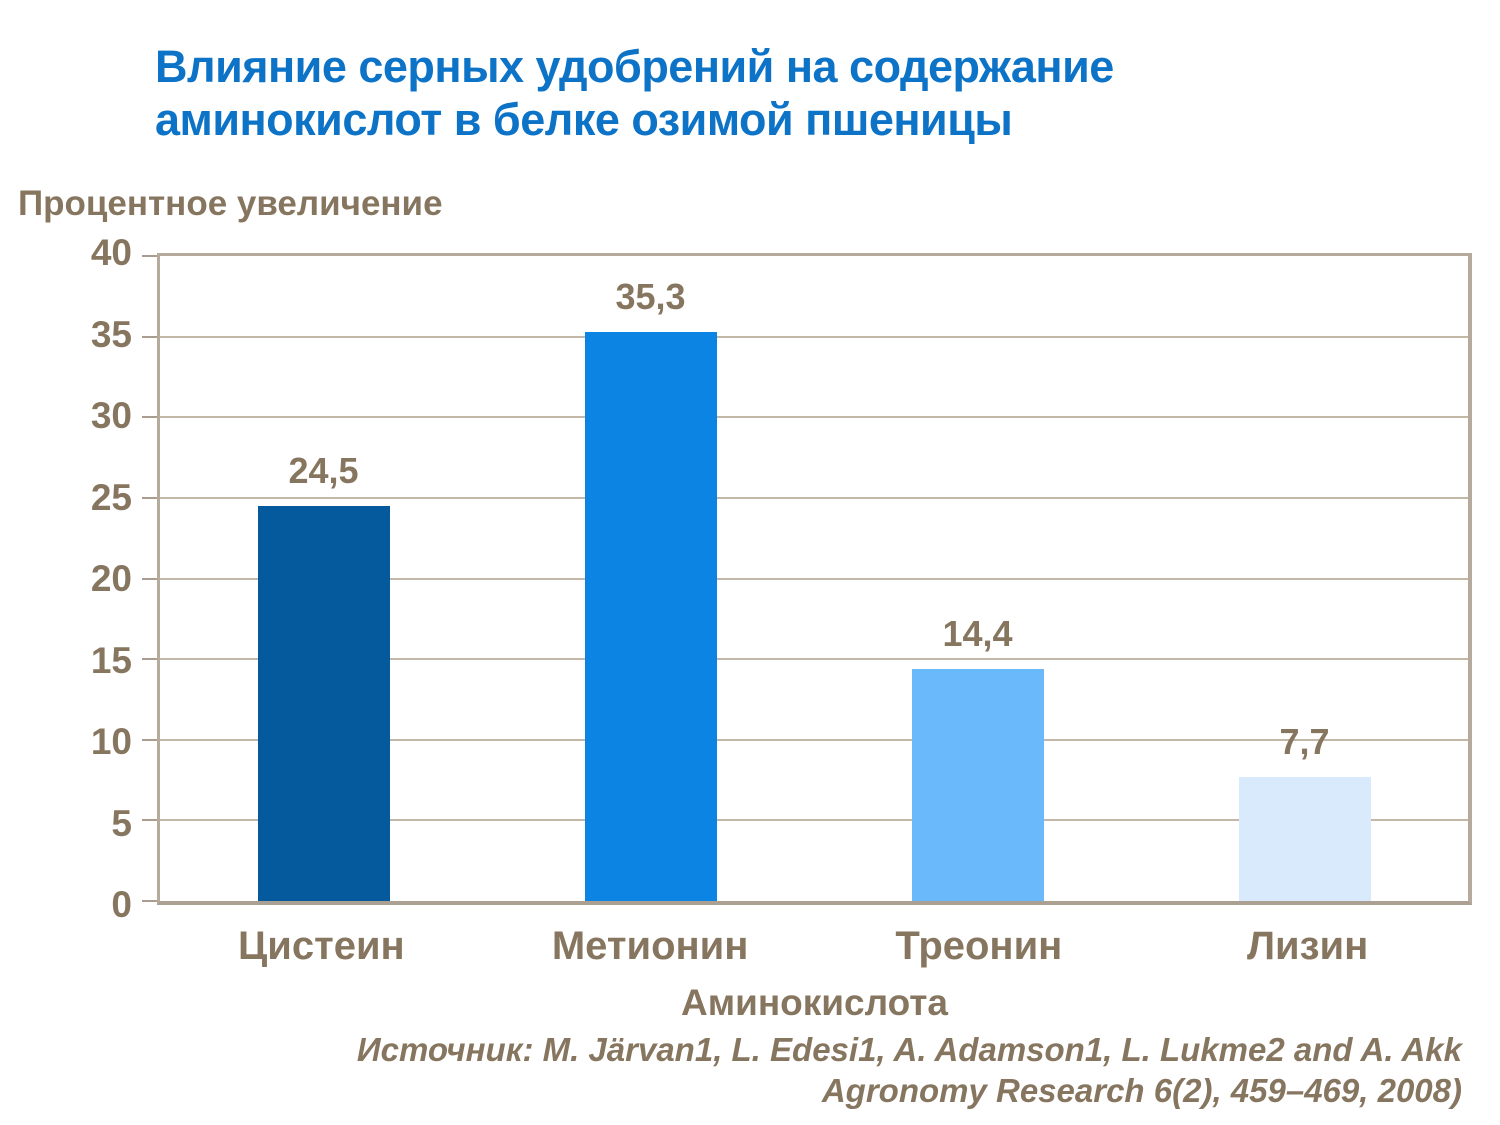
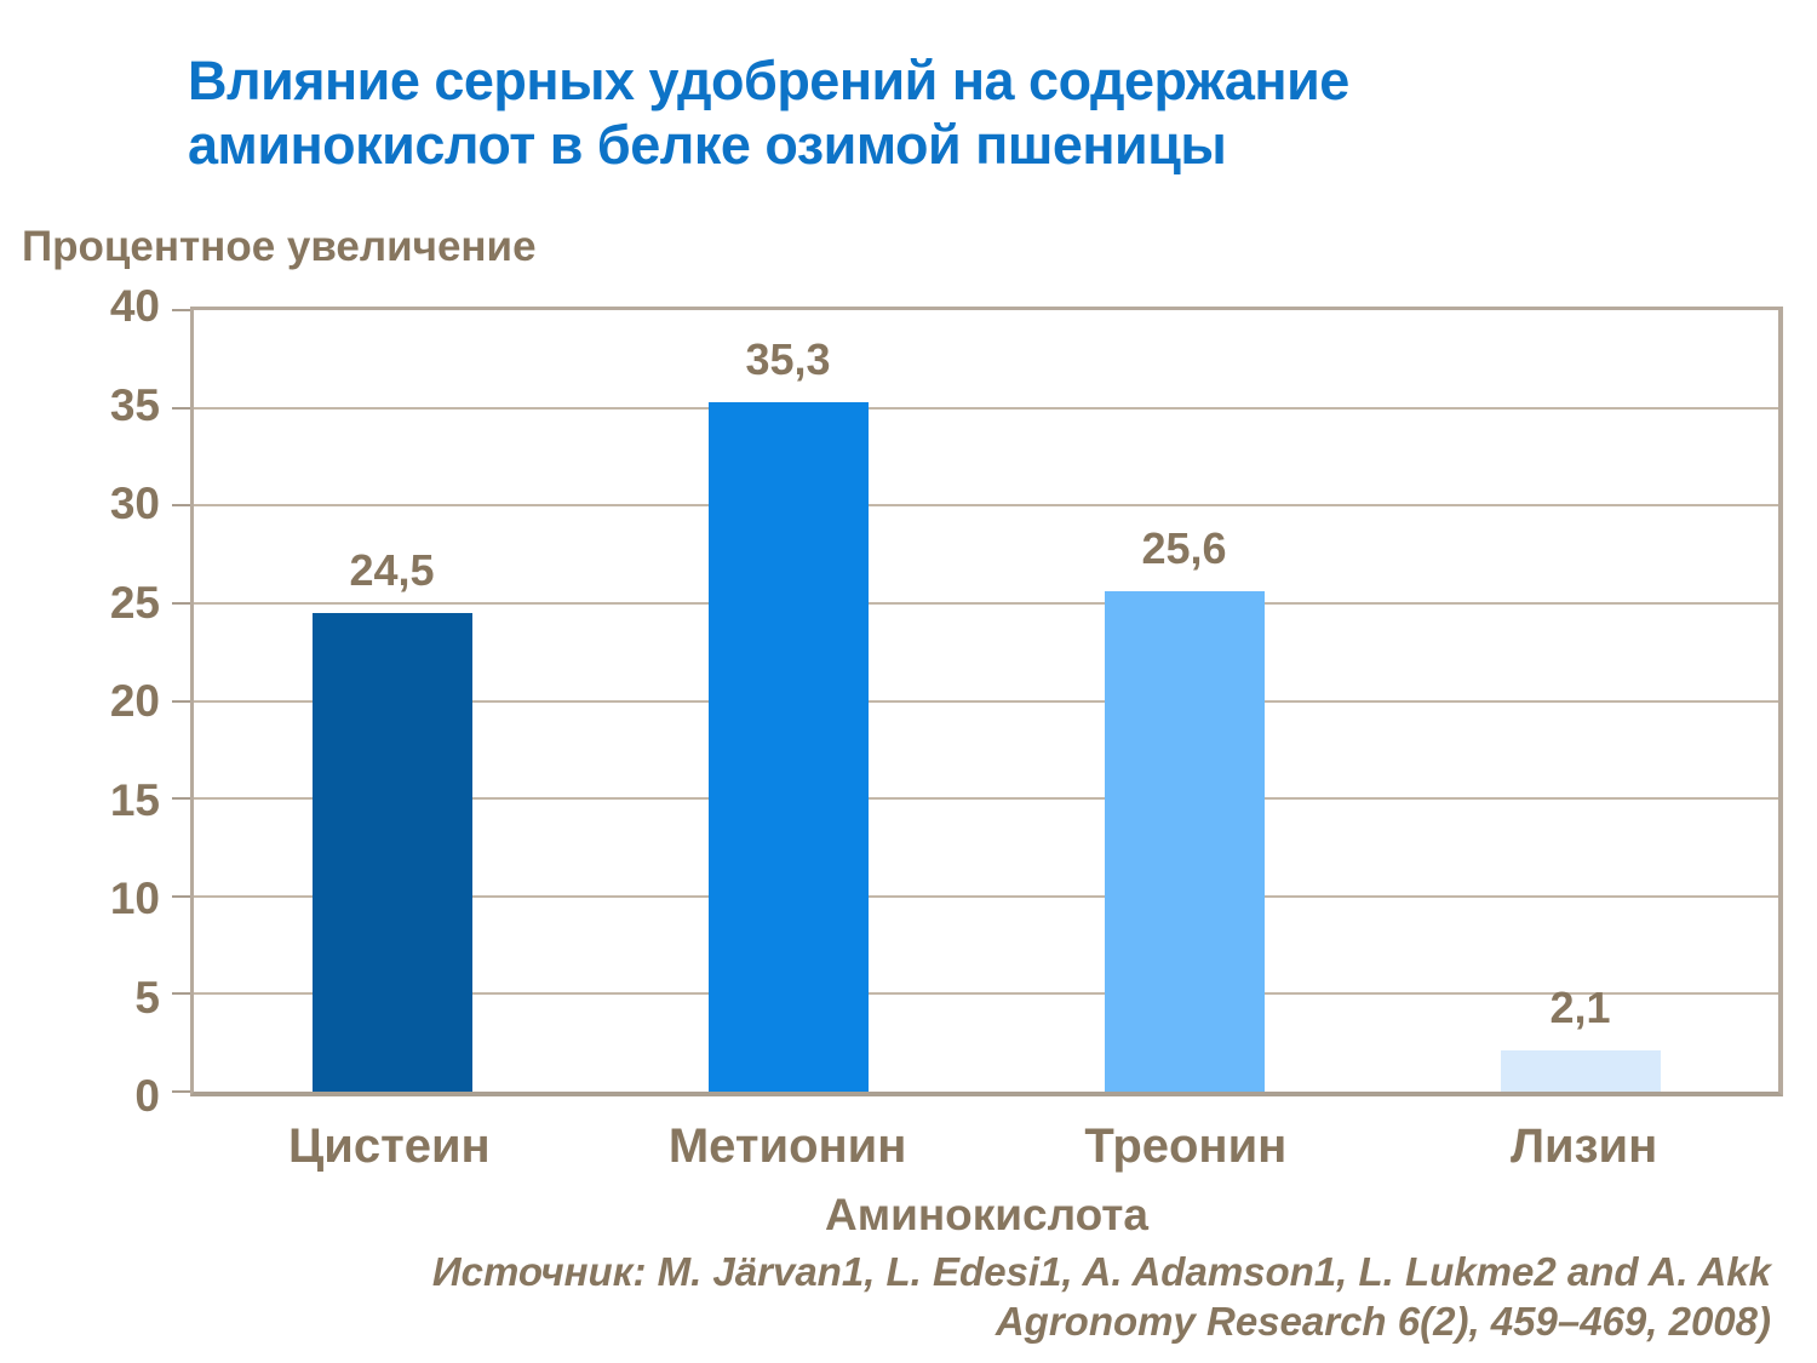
Треонин: 14,4 -> 25,6
Лизин: 7,7 -> 2,1
